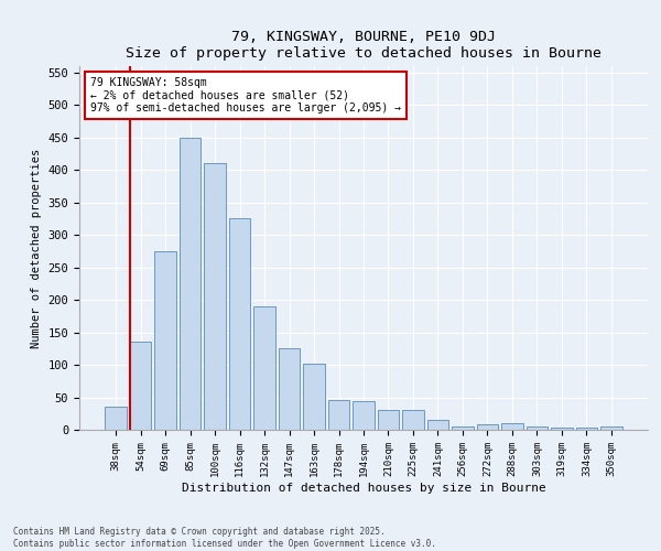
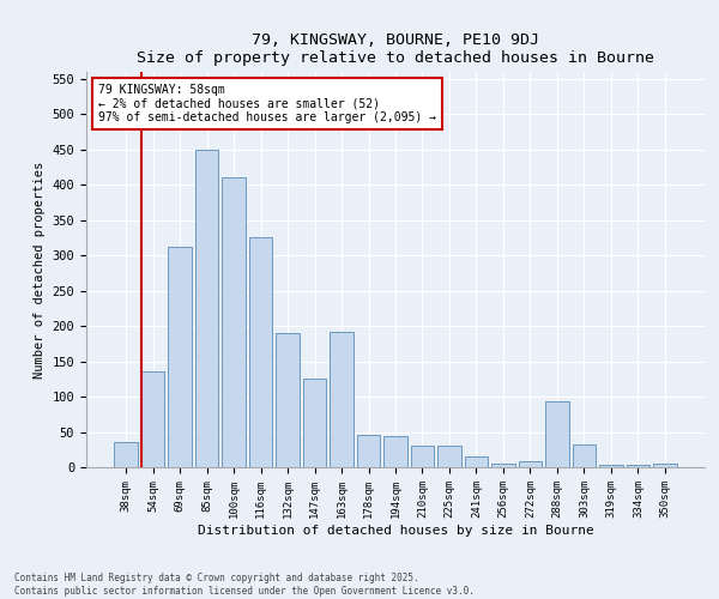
69sqm: 275 -> 312
163sqm: 102 -> 192
288sqm: 10 -> 94
303sqm: 5 -> 32
